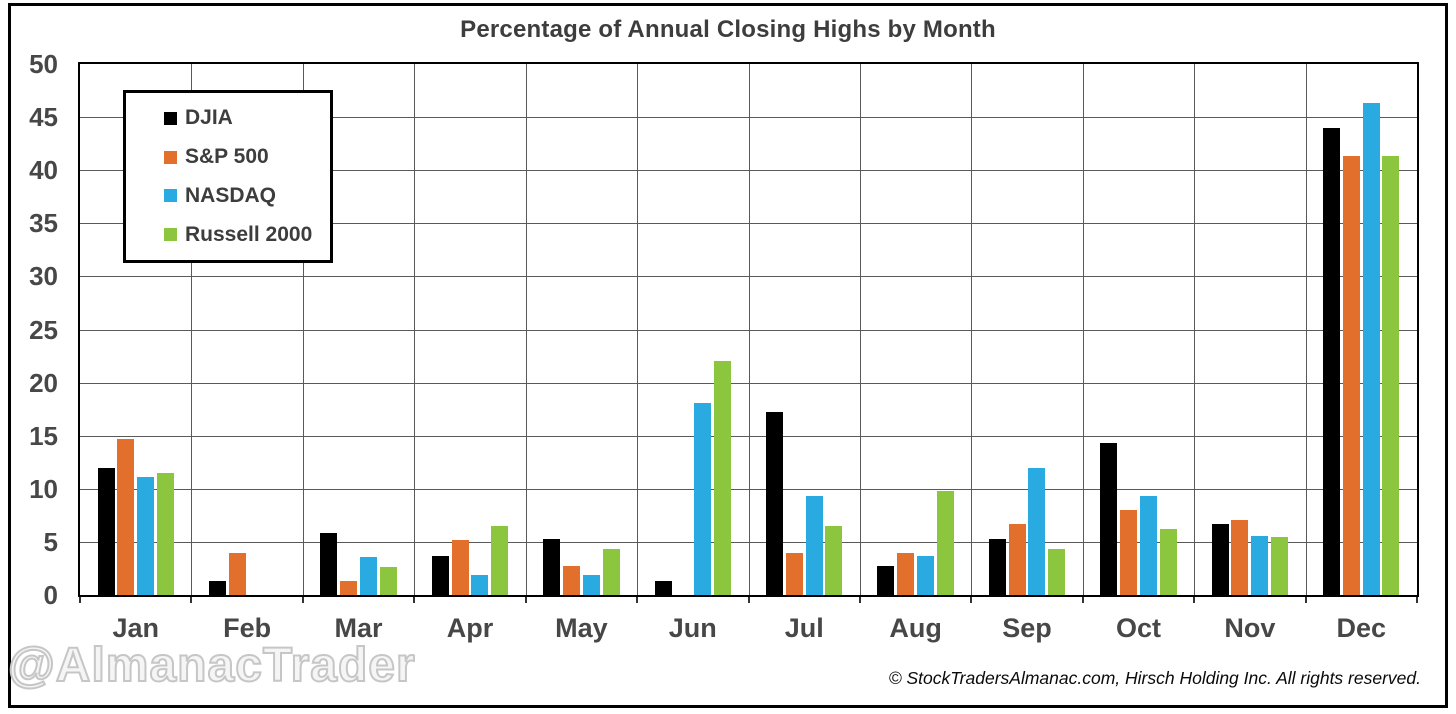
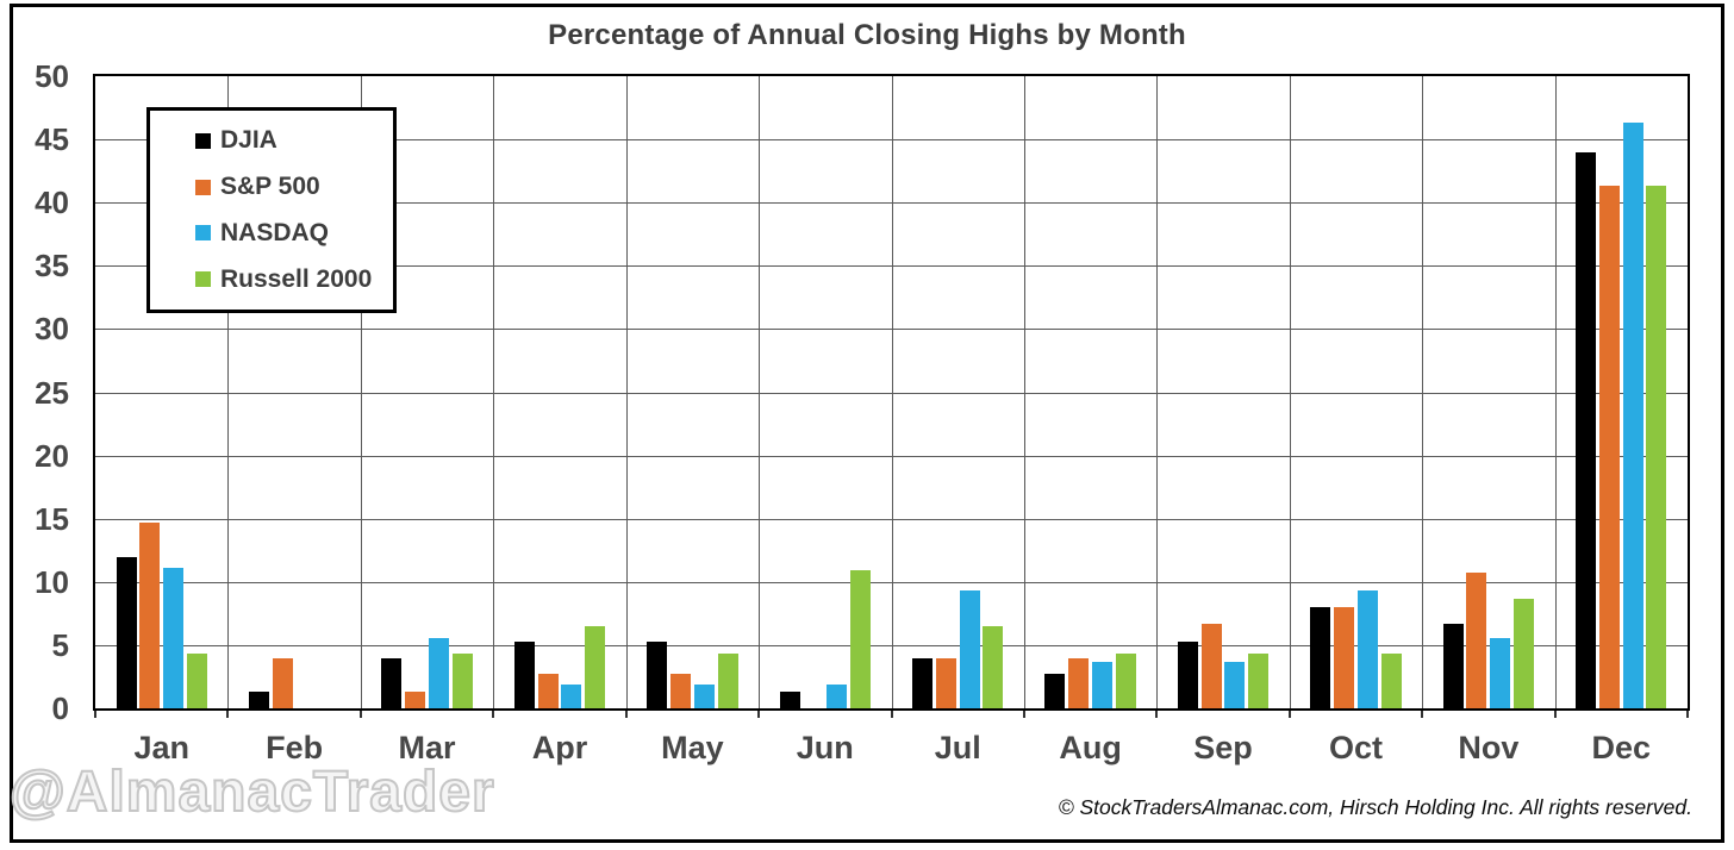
Russell 2000/Jan: 11.5 -> 4.3
DJIA/Mar: 5.8 -> 4.0
NASDAQ/Mar: 3.6 -> 5.6
Russell 2000/Mar: 2.6 -> 4.3
DJIA/Apr: 3.7 -> 5.3
S&P 500/Apr: 5.2 -> 2.7
NASDAQ/Jun: 18.1 -> 1.9
Russell 2000/Jun: 22.0 -> 10.9
DJIA/Jul: 17.2 -> 4.0
Russell 2000/Aug: 9.8 -> 4.3
NASDAQ/Sep: 12.0 -> 3.7
DJIA/Oct: 14.3 -> 8.0
Russell 2000/Oct: 6.2 -> 4.3
S&P 500/Nov: 7.1 -> 10.7
Russell 2000/Nov: 5.5 -> 8.7
